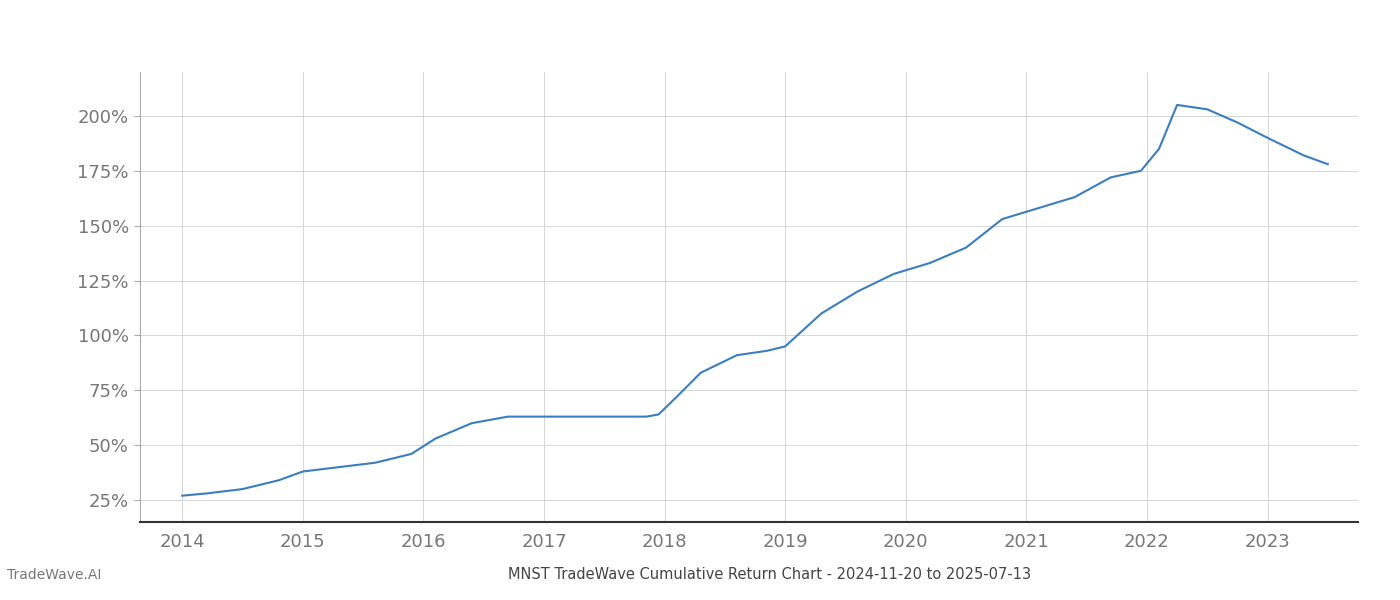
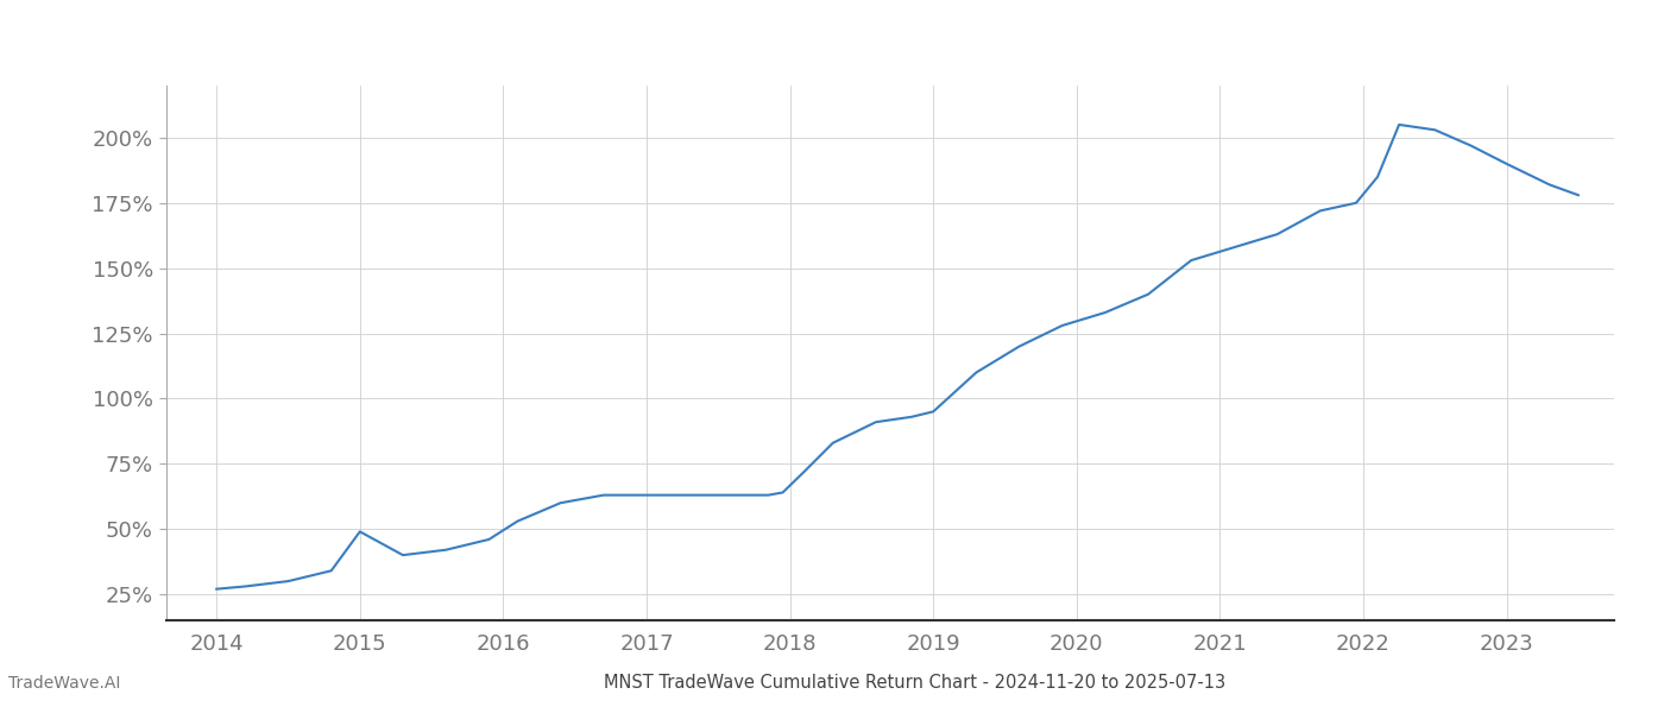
2015: 38% -> 49%
